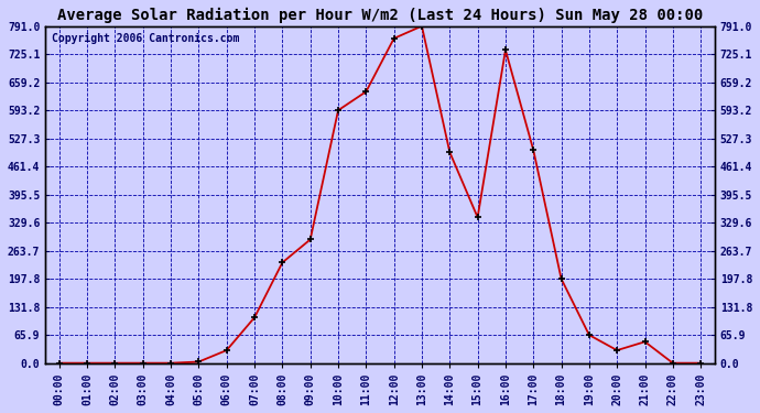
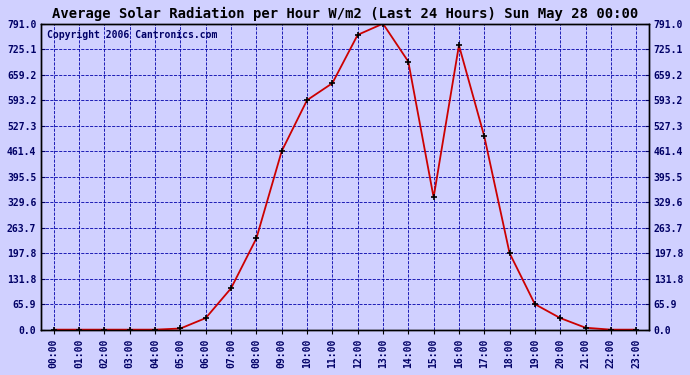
09:00: 290 -> 461
14:00: 495 -> 693
21:00: 50 -> 5
